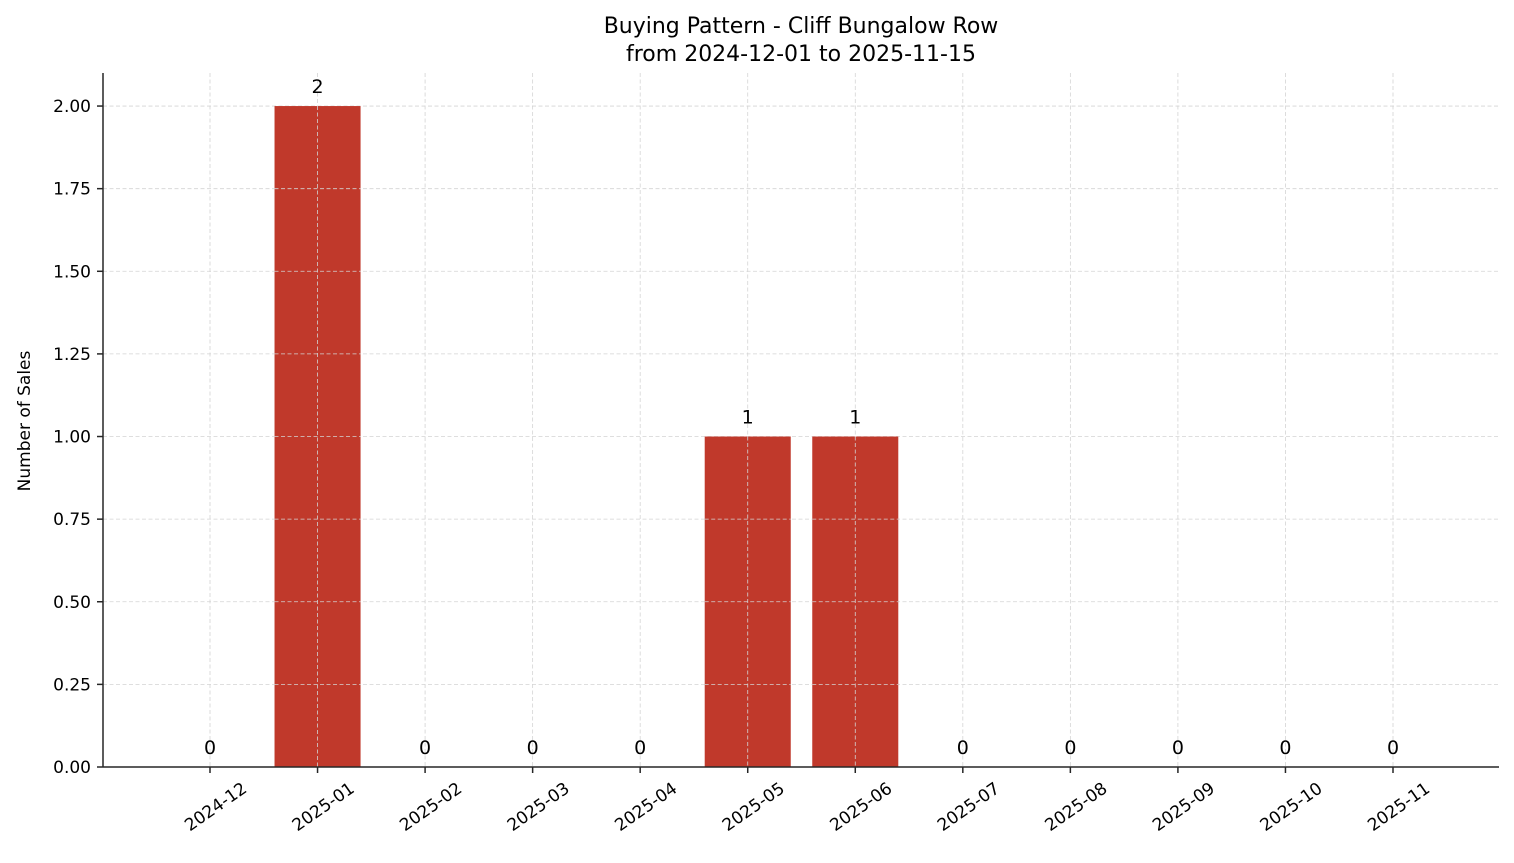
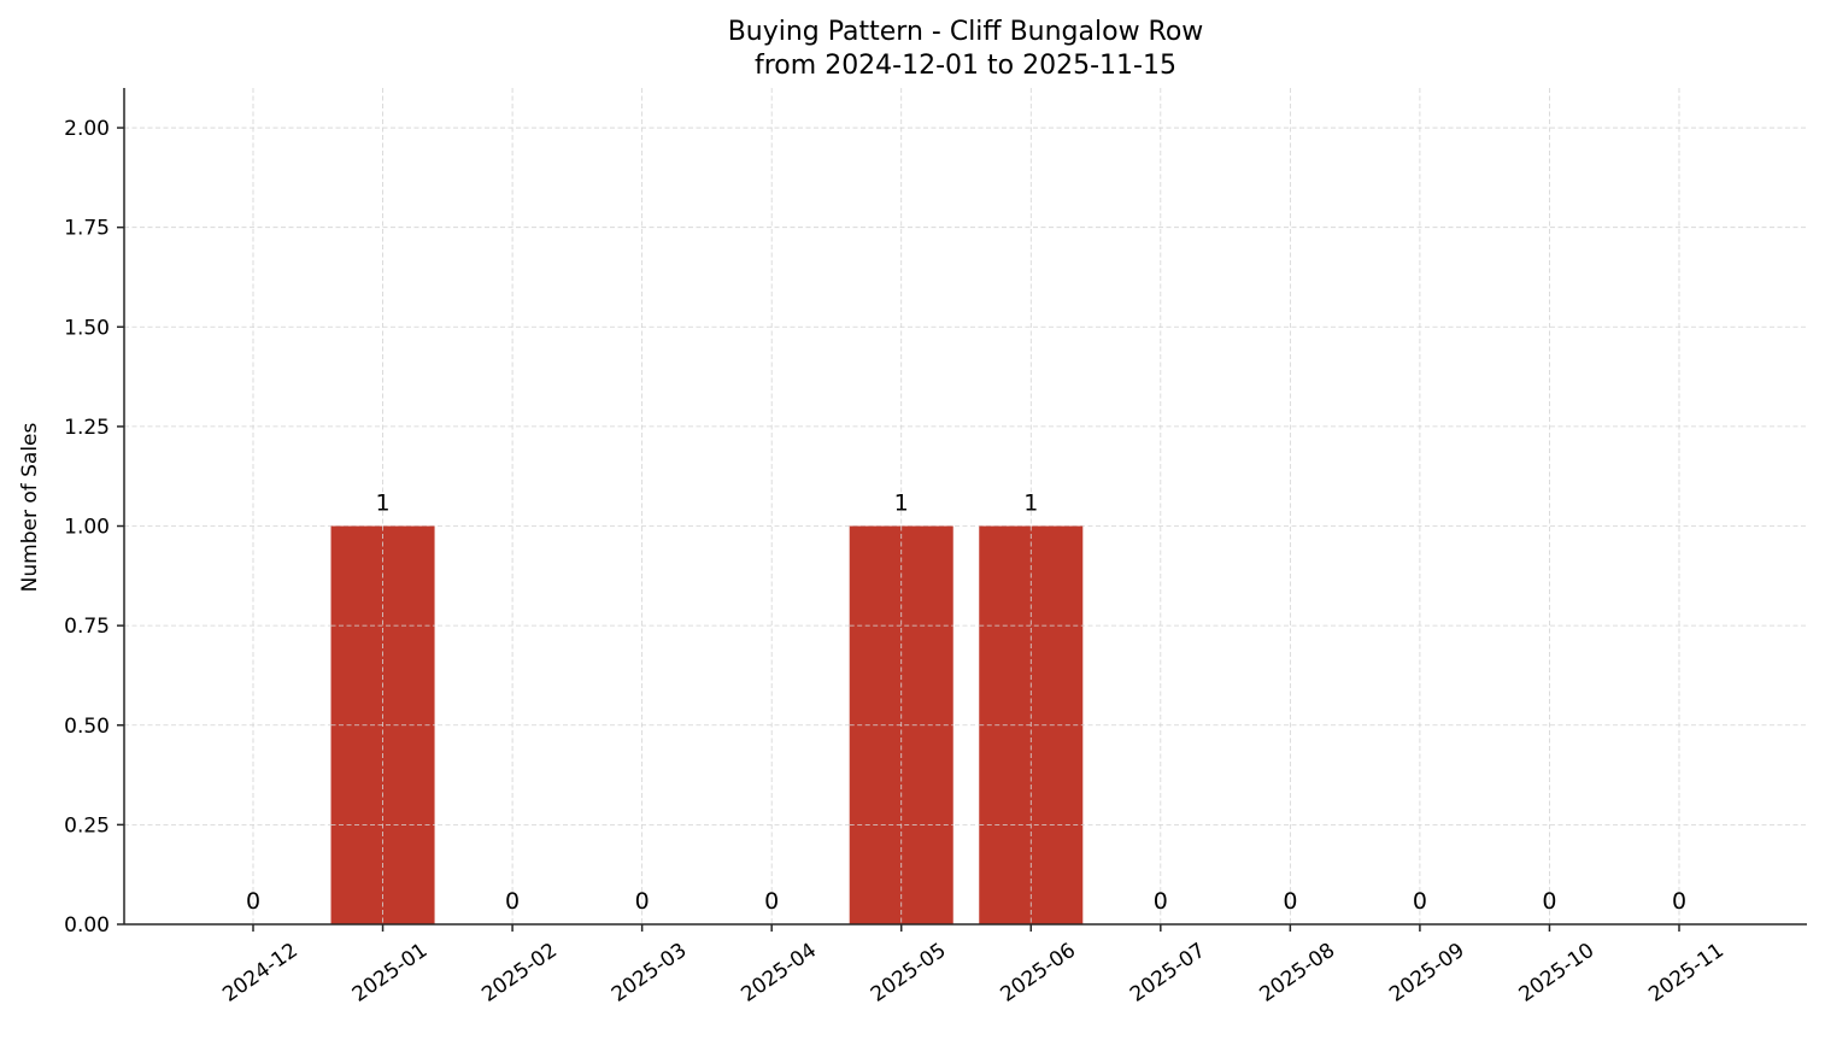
2025-01: 2 -> 1
